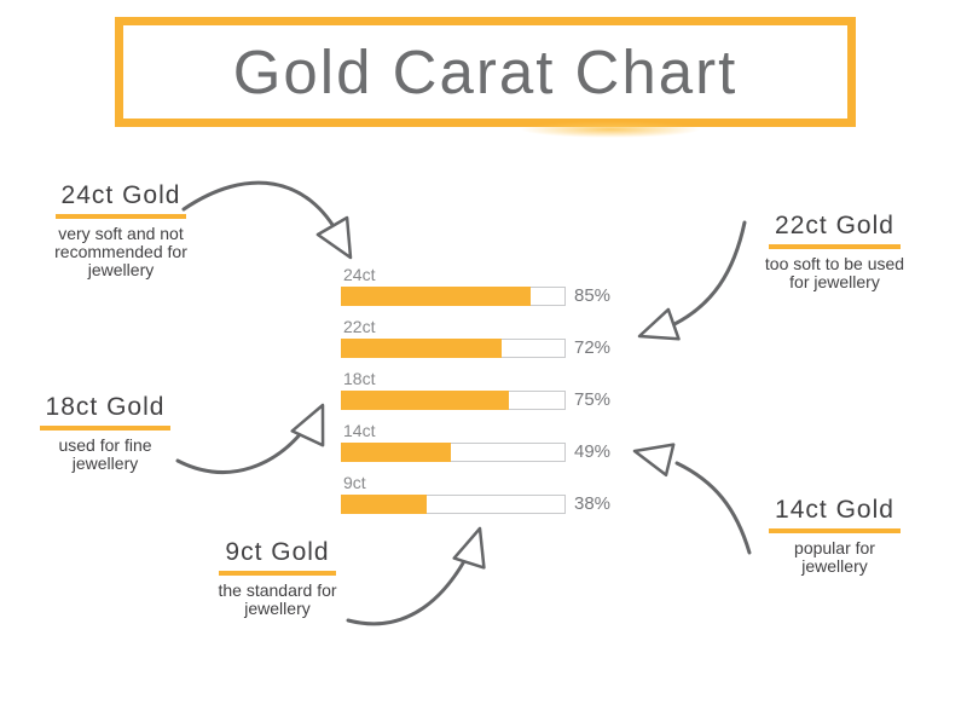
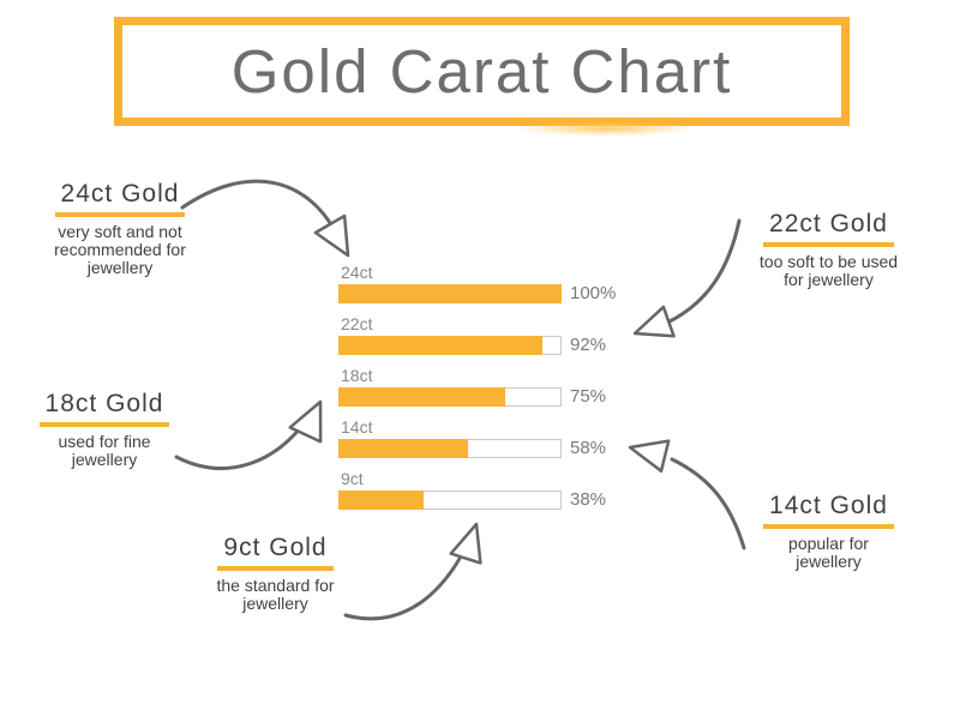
24ct: 85% -> 100%
22ct: 72% -> 92%
14ct: 49% -> 58%
